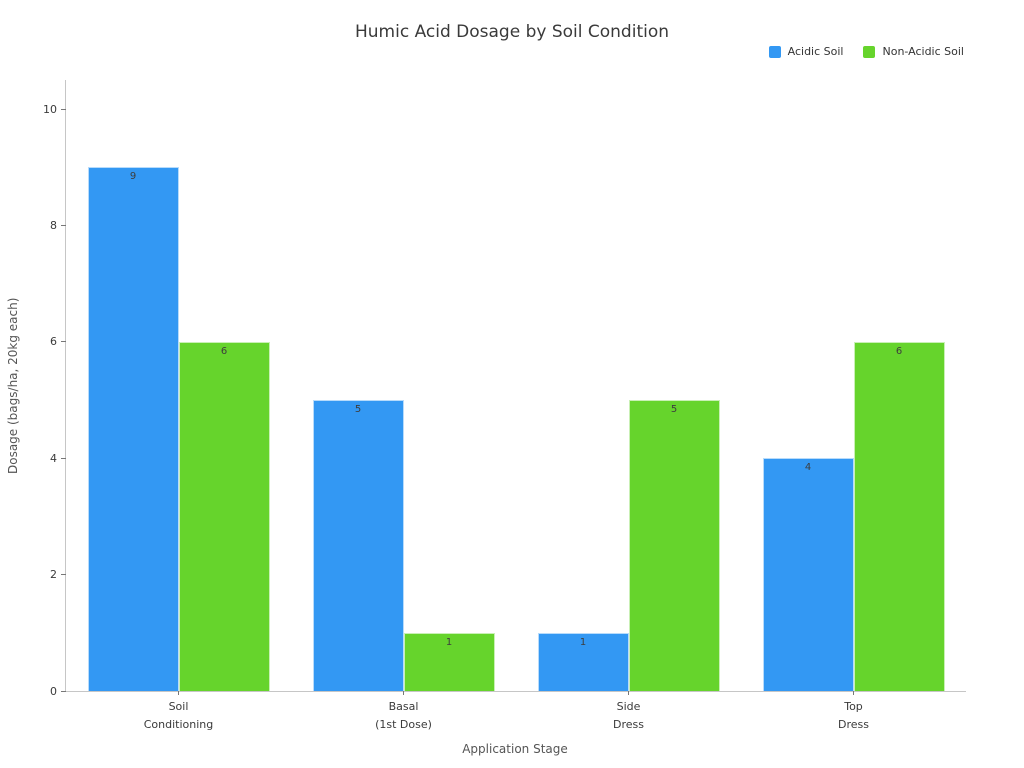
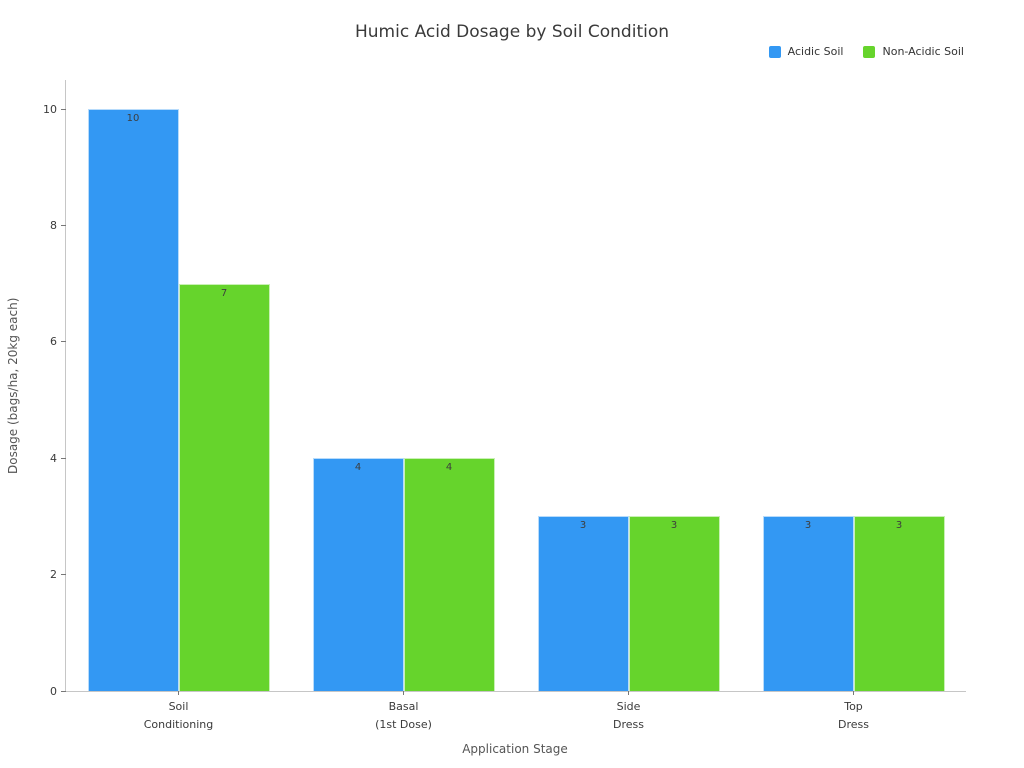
Acidic Soil/Soil Conditioning: 9 -> 10
Non-Acidic Soil/Soil Conditioning: 6 -> 7
Acidic Soil/Basal (1st Dose): 5 -> 4
Non-Acidic Soil/Basal (1st Dose): 1 -> 4
Acidic Soil/Side Dress: 1 -> 3
Non-Acidic Soil/Side Dress: 5 -> 3
Acidic Soil/Top Dress: 4 -> 3
Non-Acidic Soil/Top Dress: 6 -> 3
